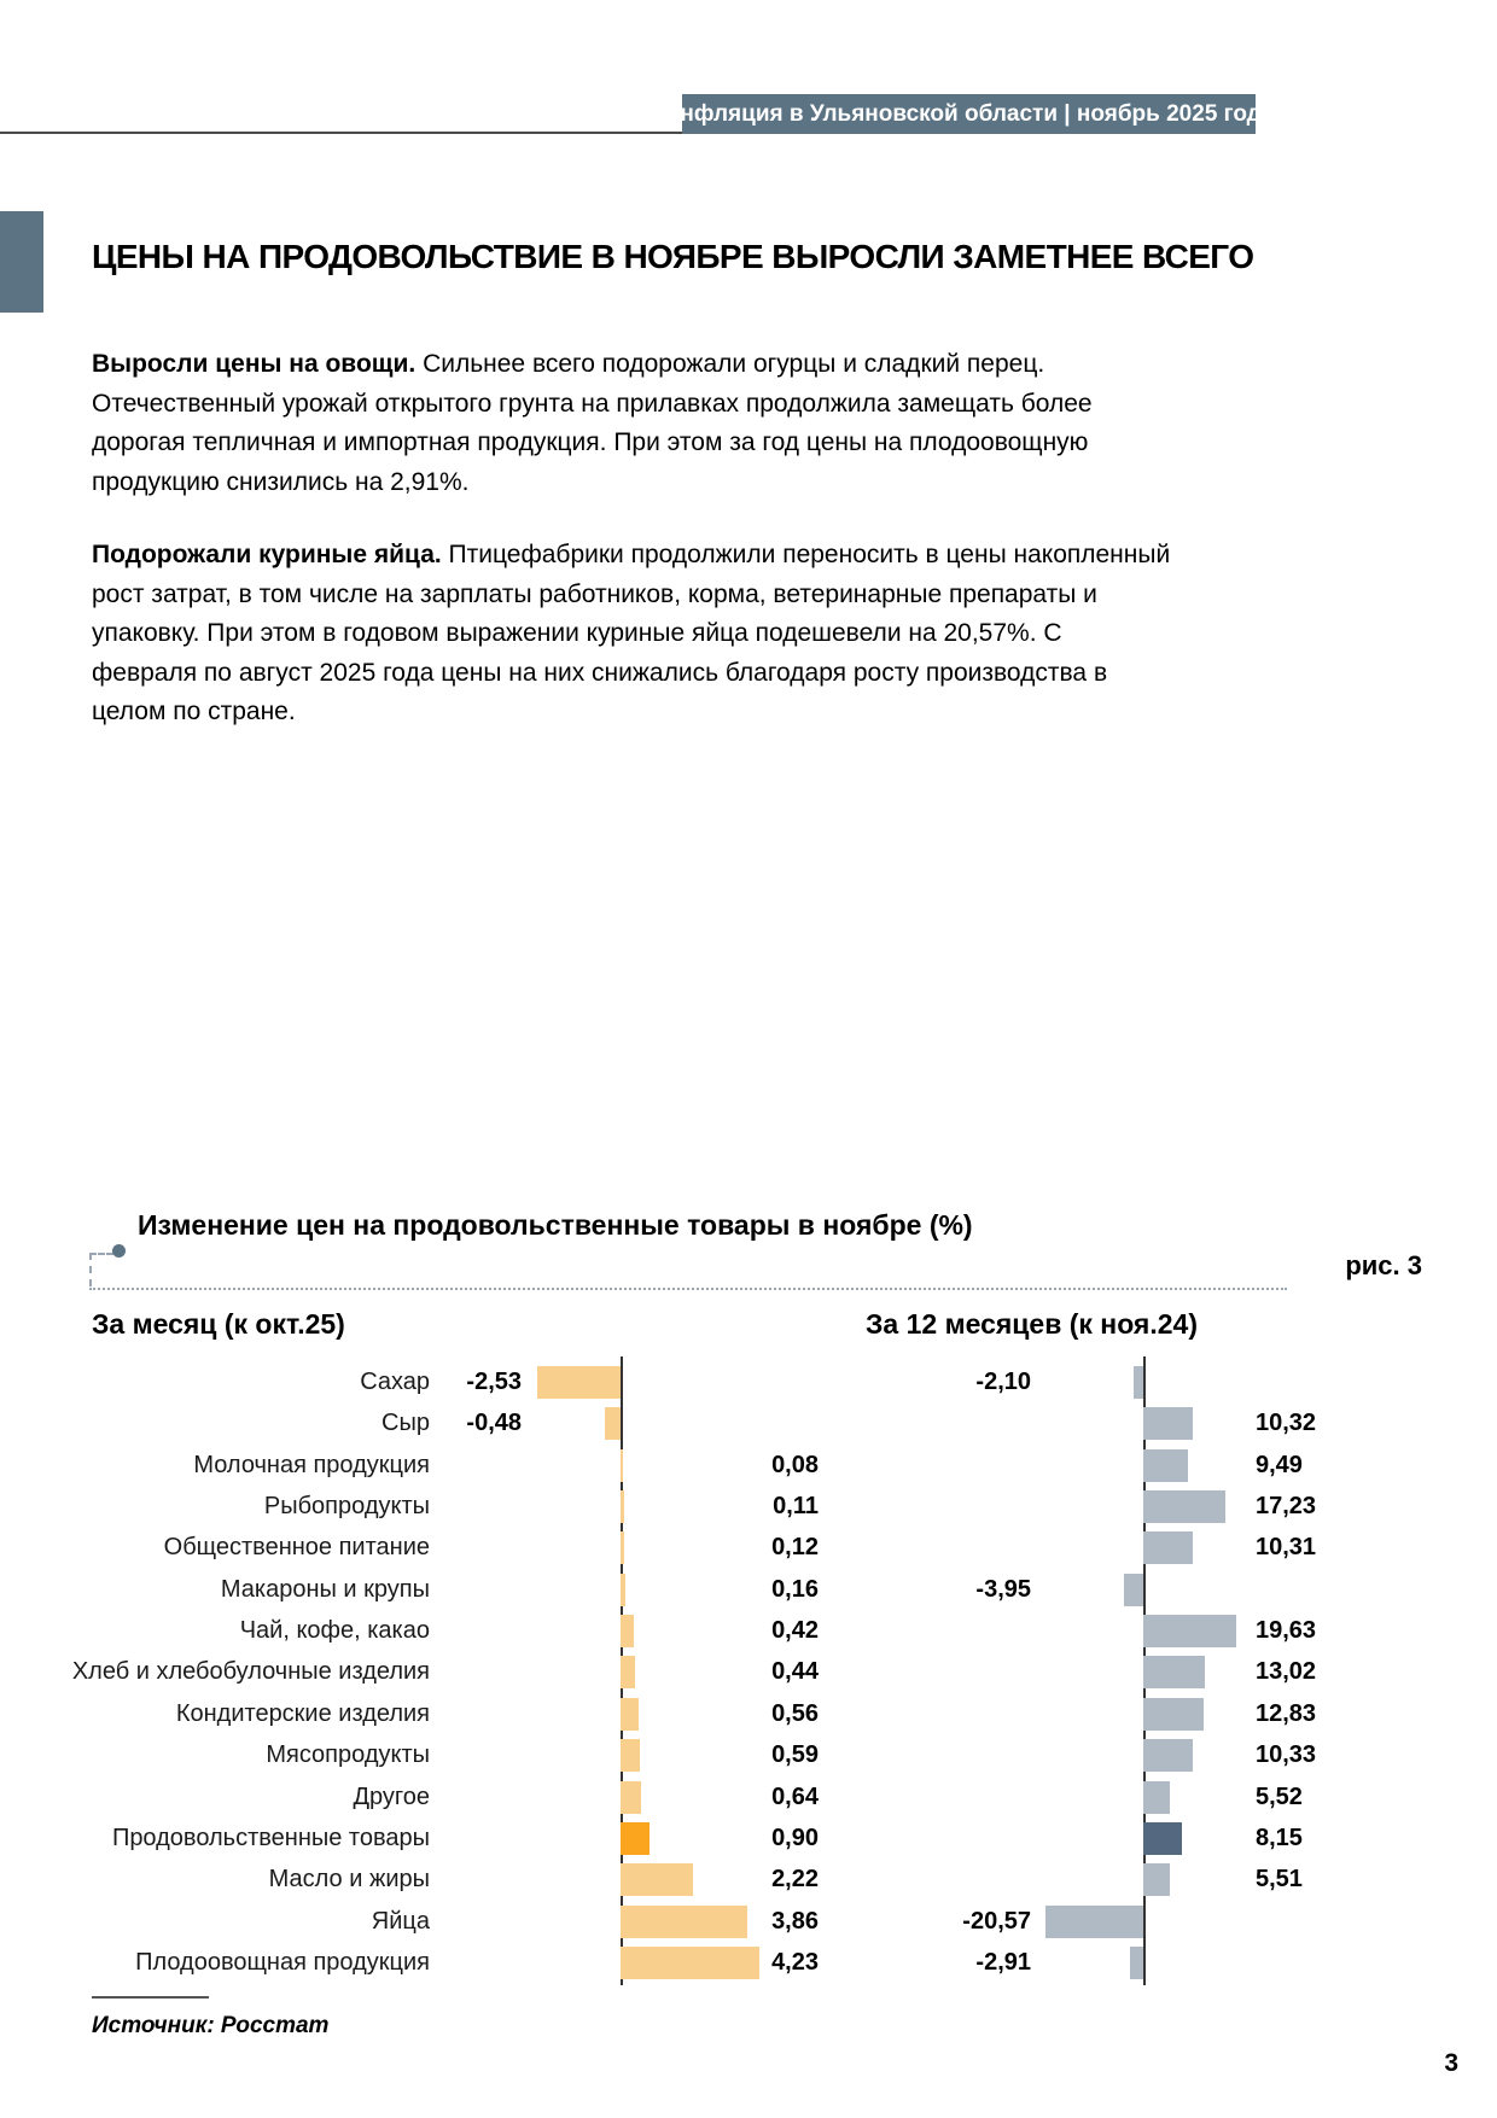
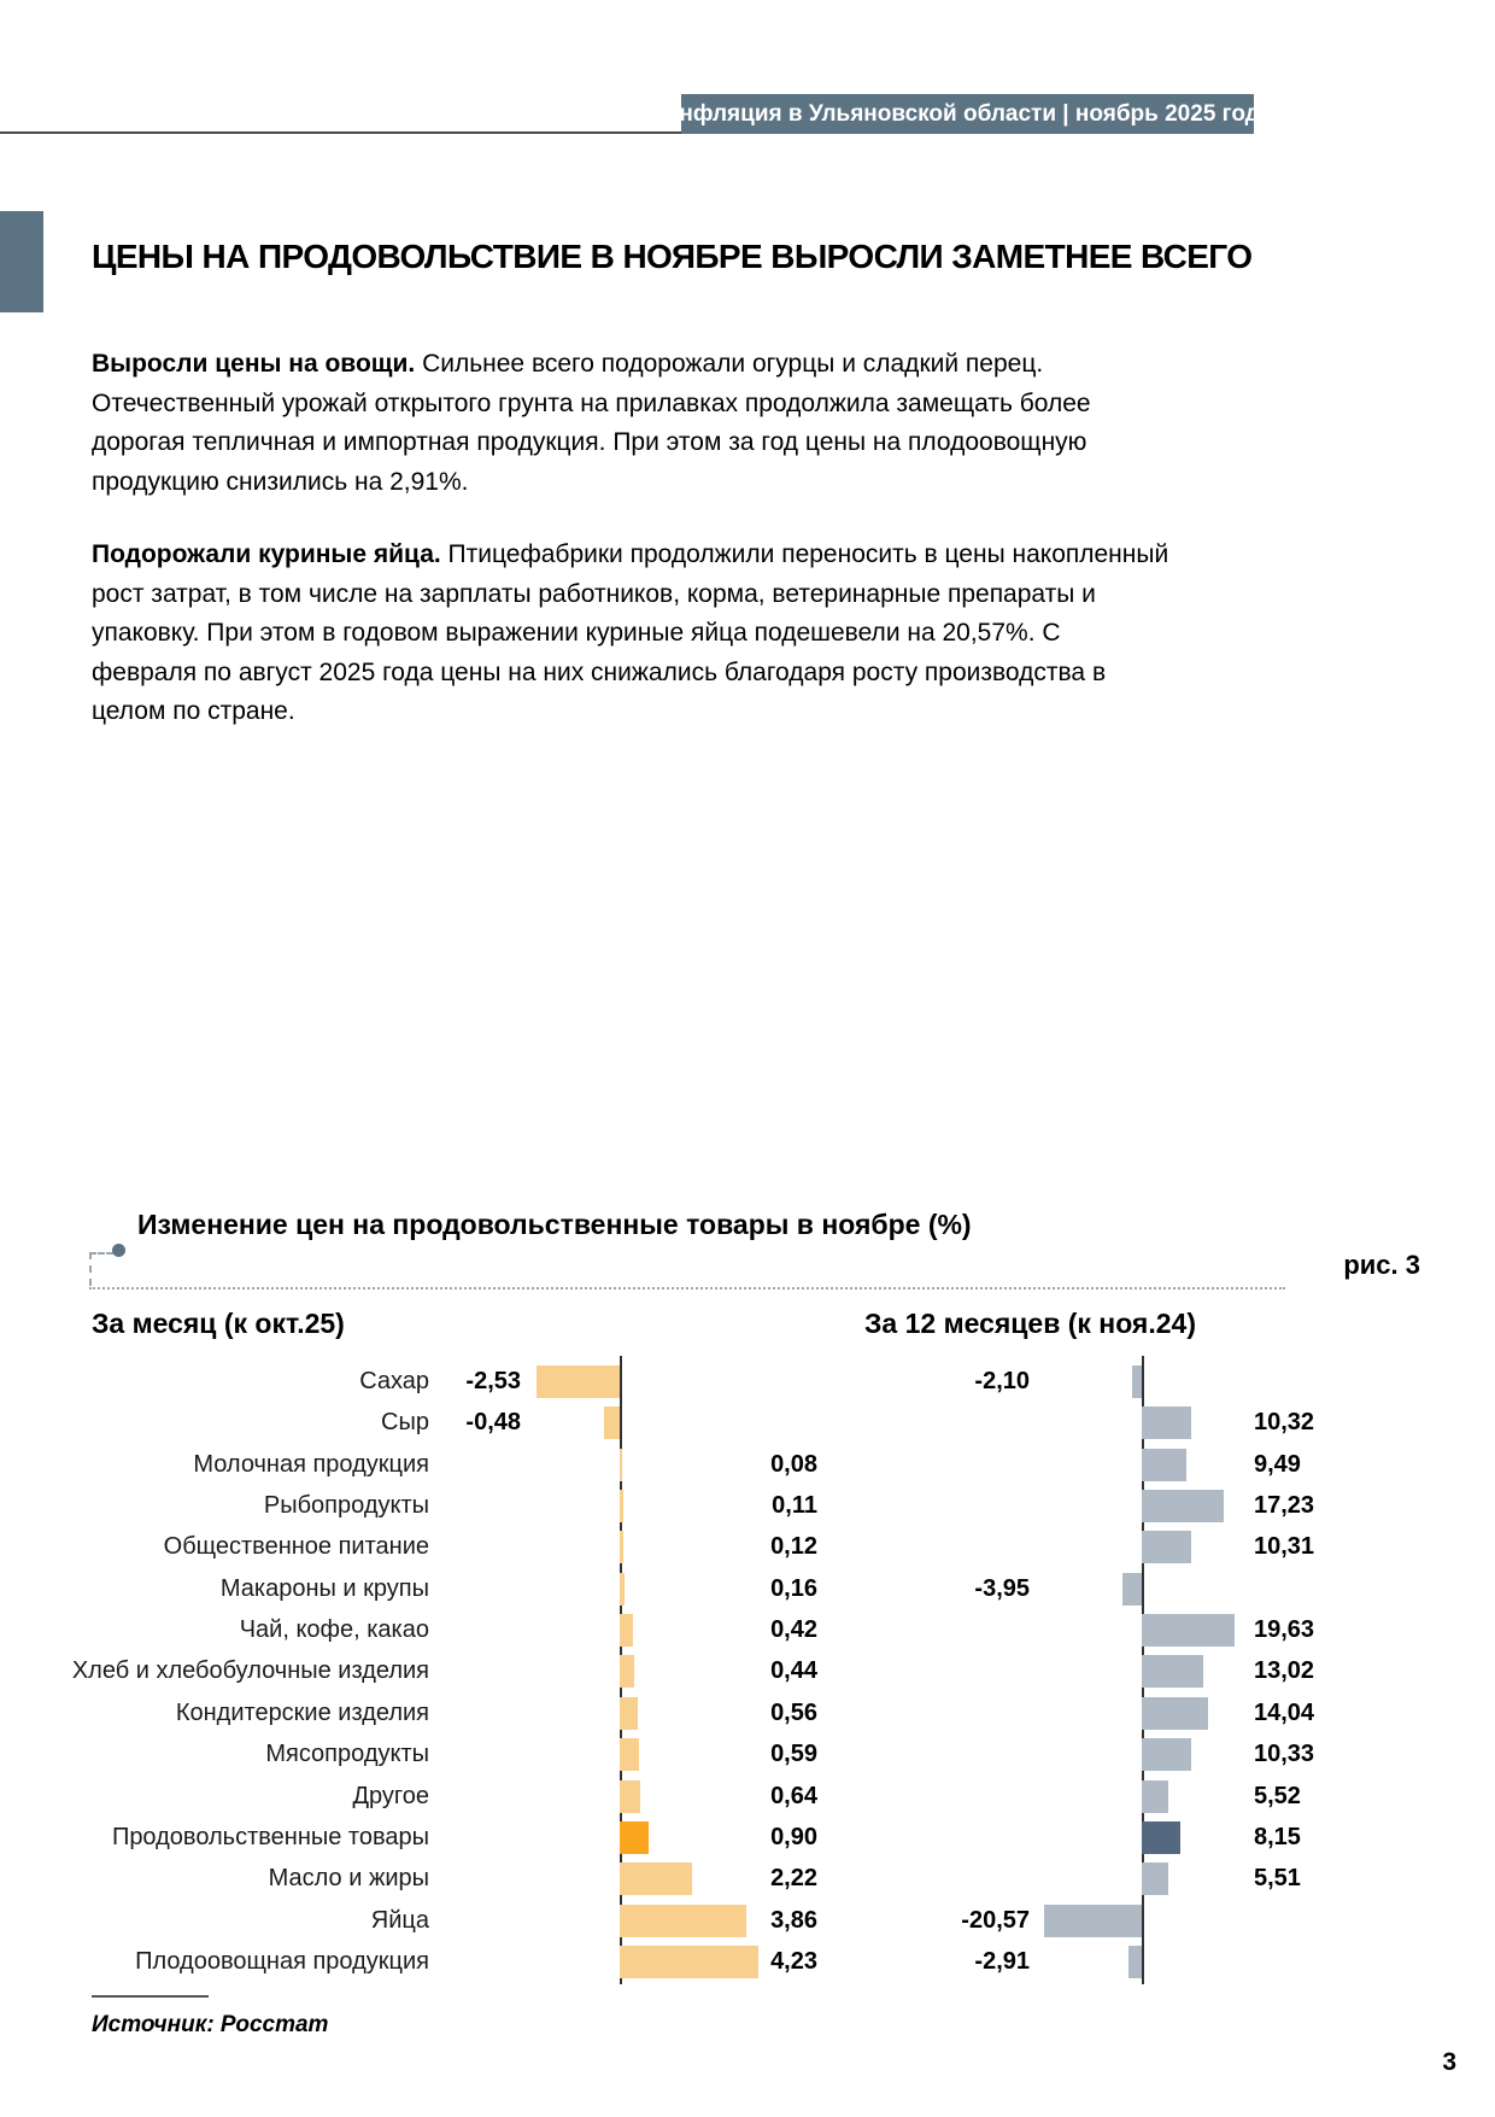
За 12 месяцев (к ноя.24)/Кондитерские изделия: 12,83 -> 14,04
